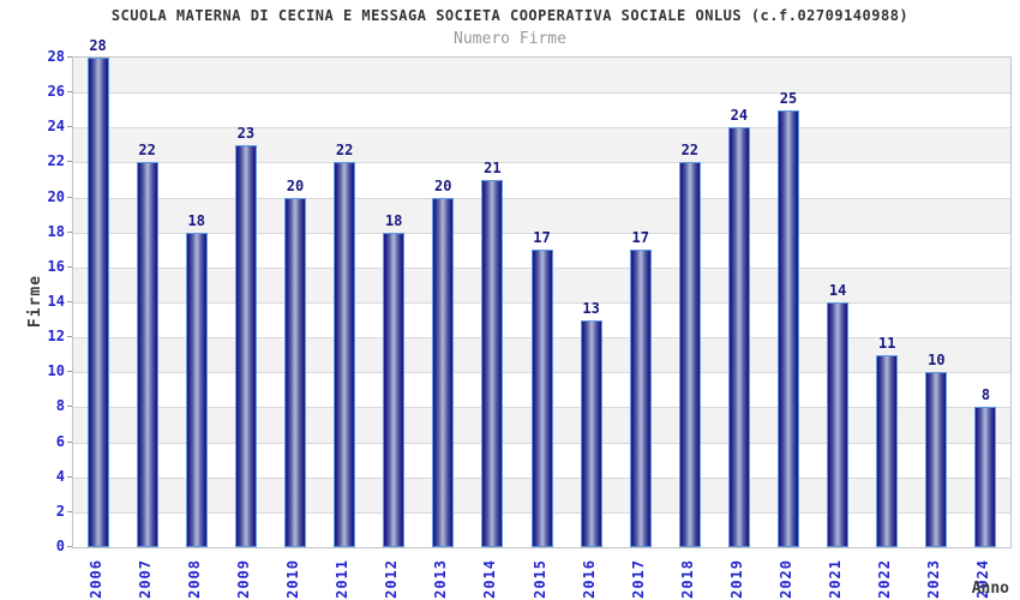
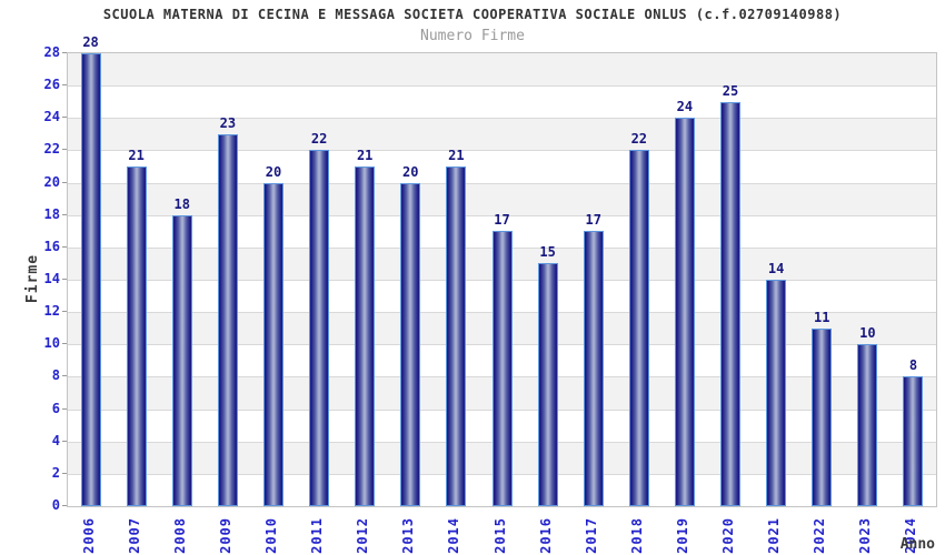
2007: 22 -> 21
2012: 18 -> 21
2016: 13 -> 15
